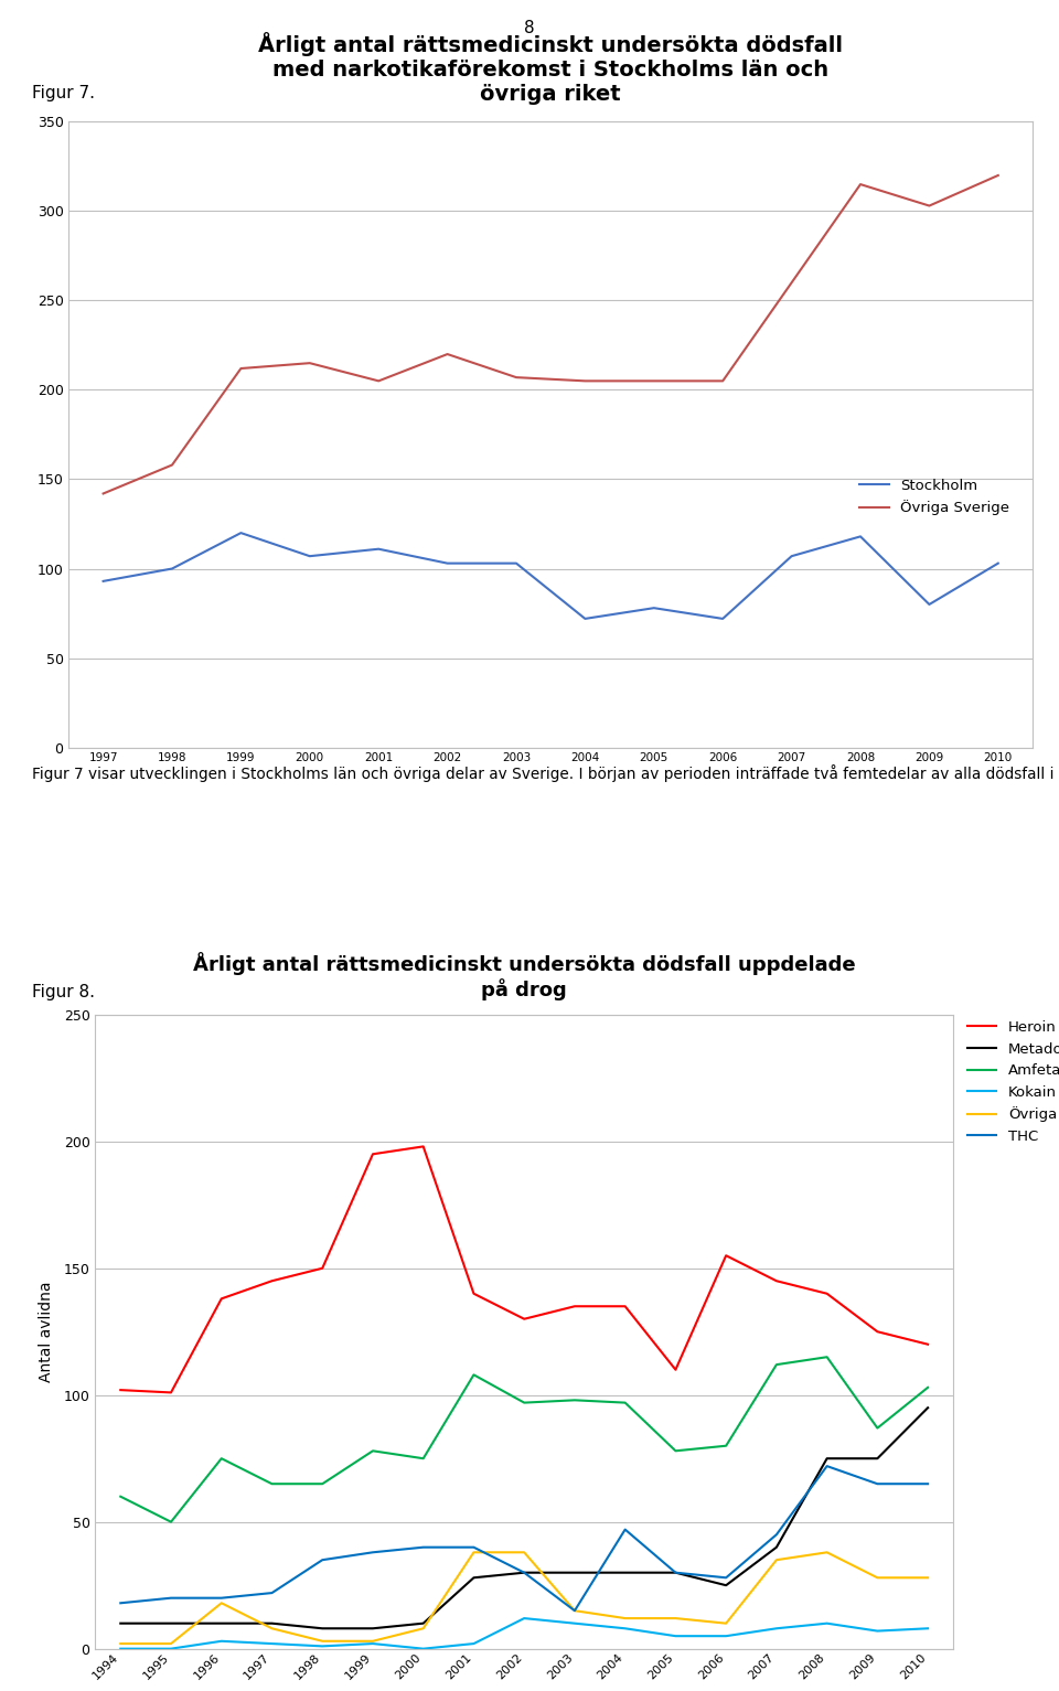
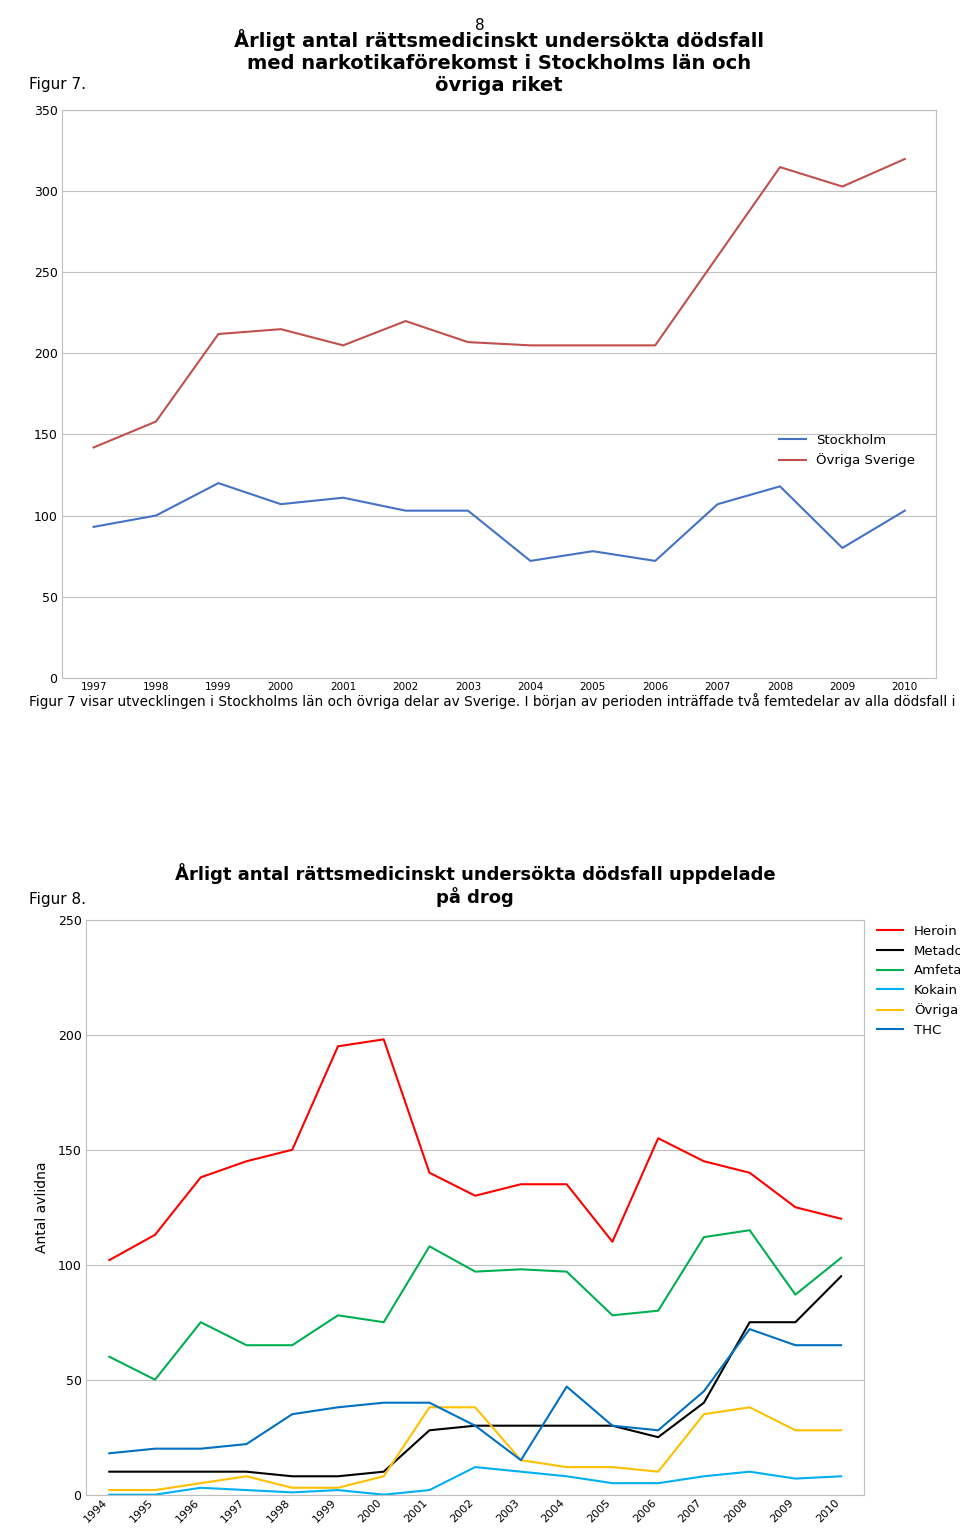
Heroin/1995: 101 -> 113
Övriga/1996: 18 -> 5
